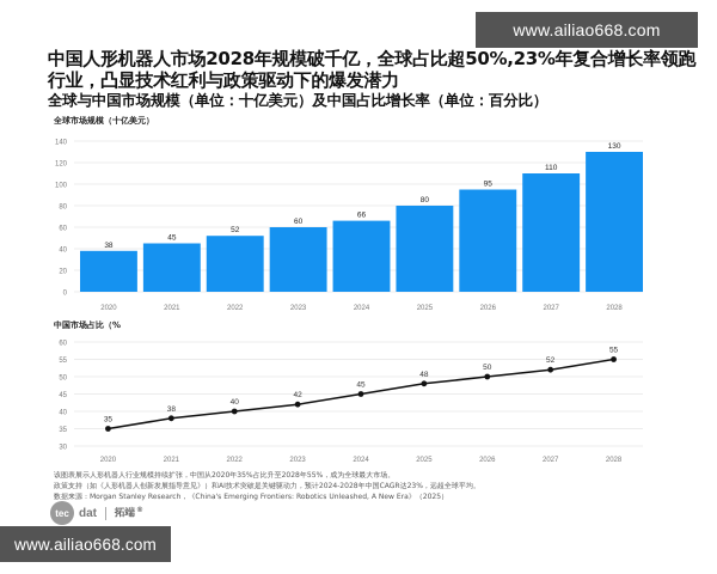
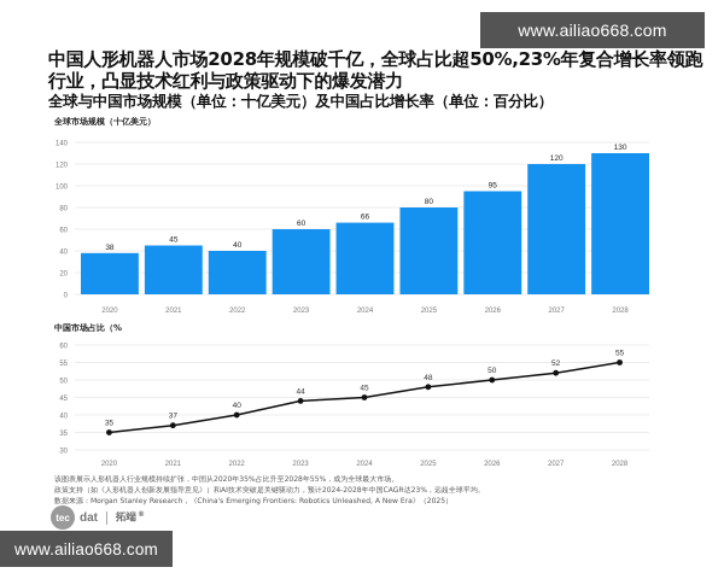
全球市场规模（十亿美元）/2022: 52 -> 40
全球市场规模（十亿美元）/2027: 110 -> 120
中国市场占比（%/2021: 38 -> 37
中国市场占比（%/2023: 42 -> 44
